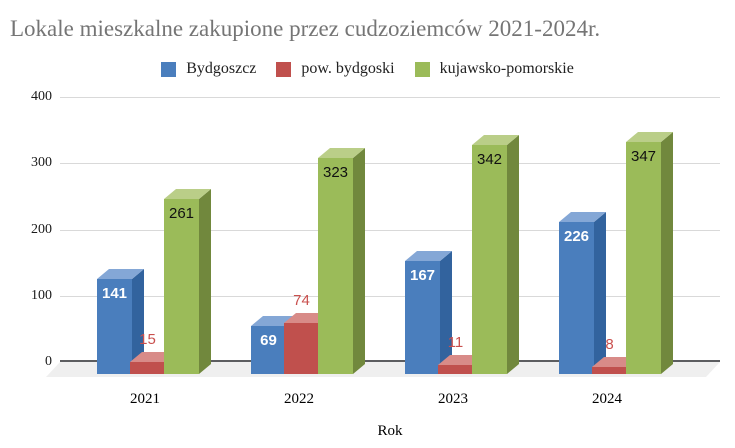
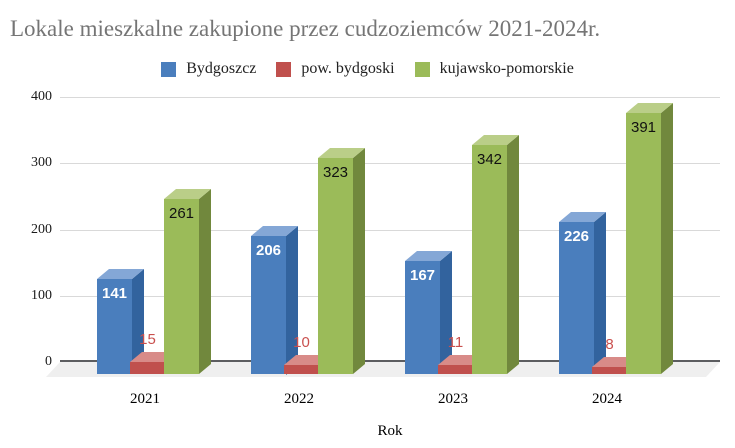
Bydgoszcz/2022: 69 -> 206
pow. bydgoski/2022: 74 -> 10
kujawsko-pomorskie/2024: 347 -> 391
